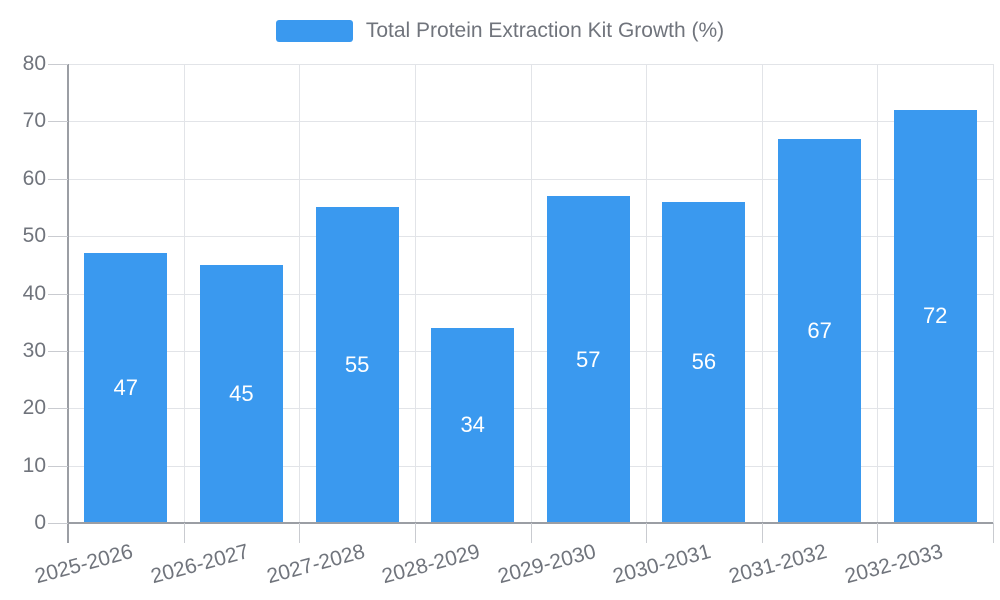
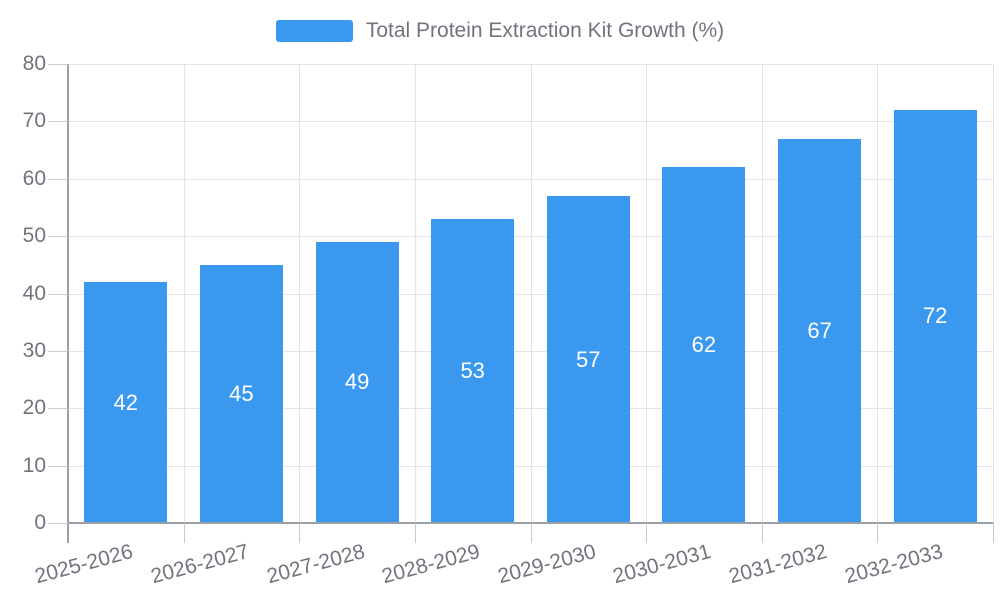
2025-2026: 47 -> 42
2027-2028: 55 -> 49
2028-2029: 34 -> 53
2030-2031: 56 -> 62
